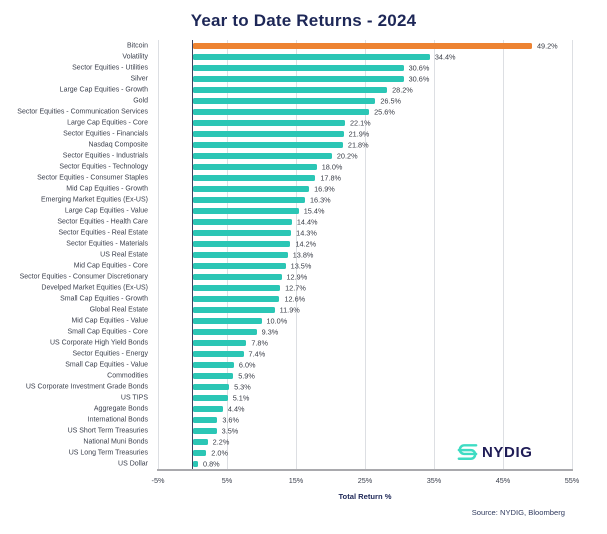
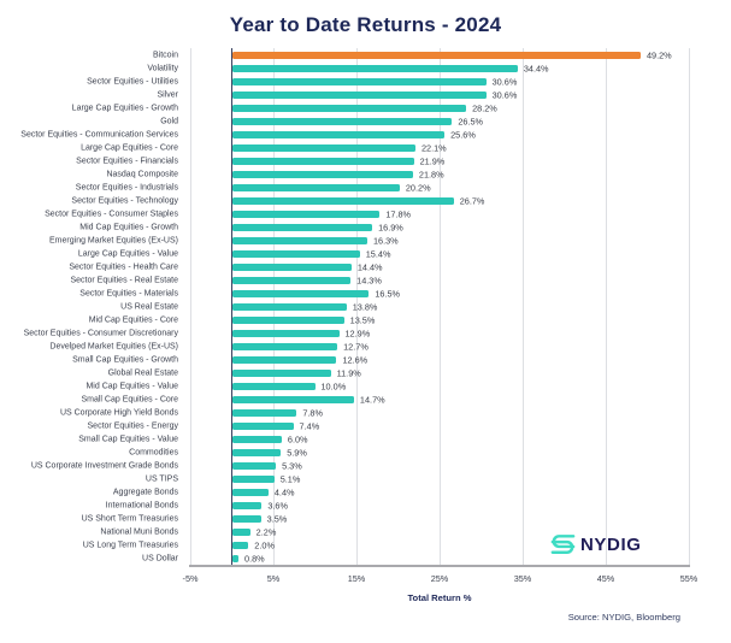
Sector Equities - Technology: 18.0% -> 26.7%
Sector Equities - Materials: 14.2% -> 16.5%
Small Cap Equities - Core: 9.3% -> 14.7%
